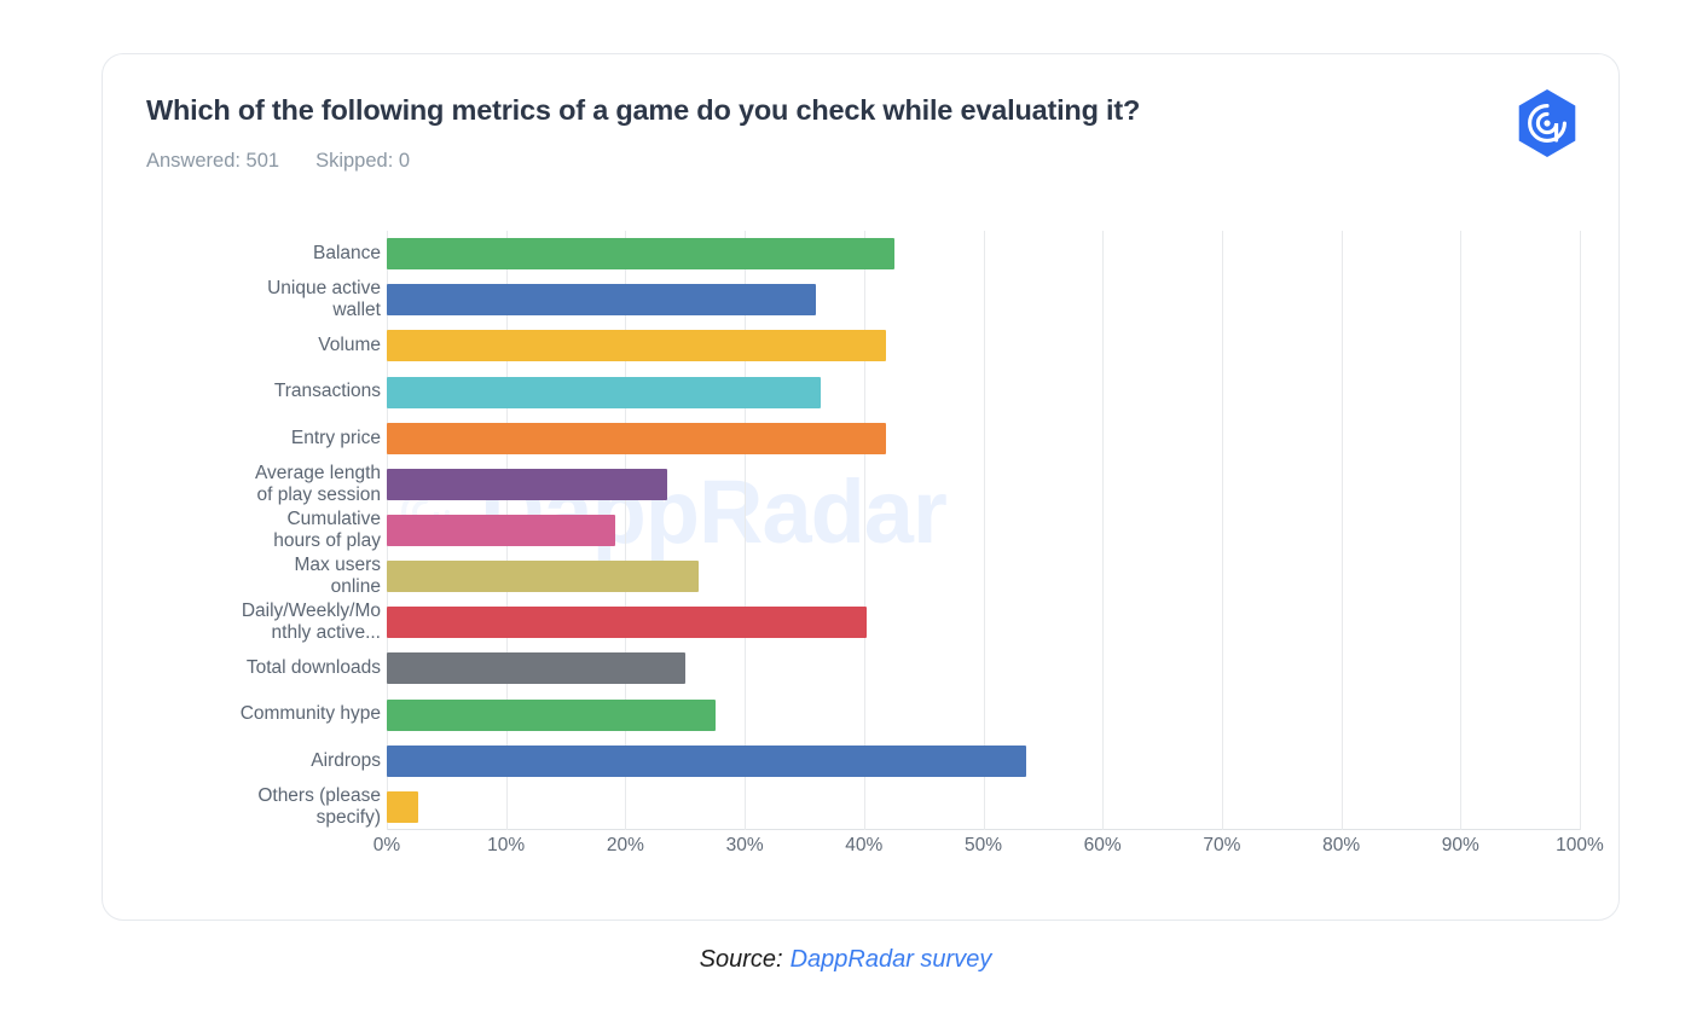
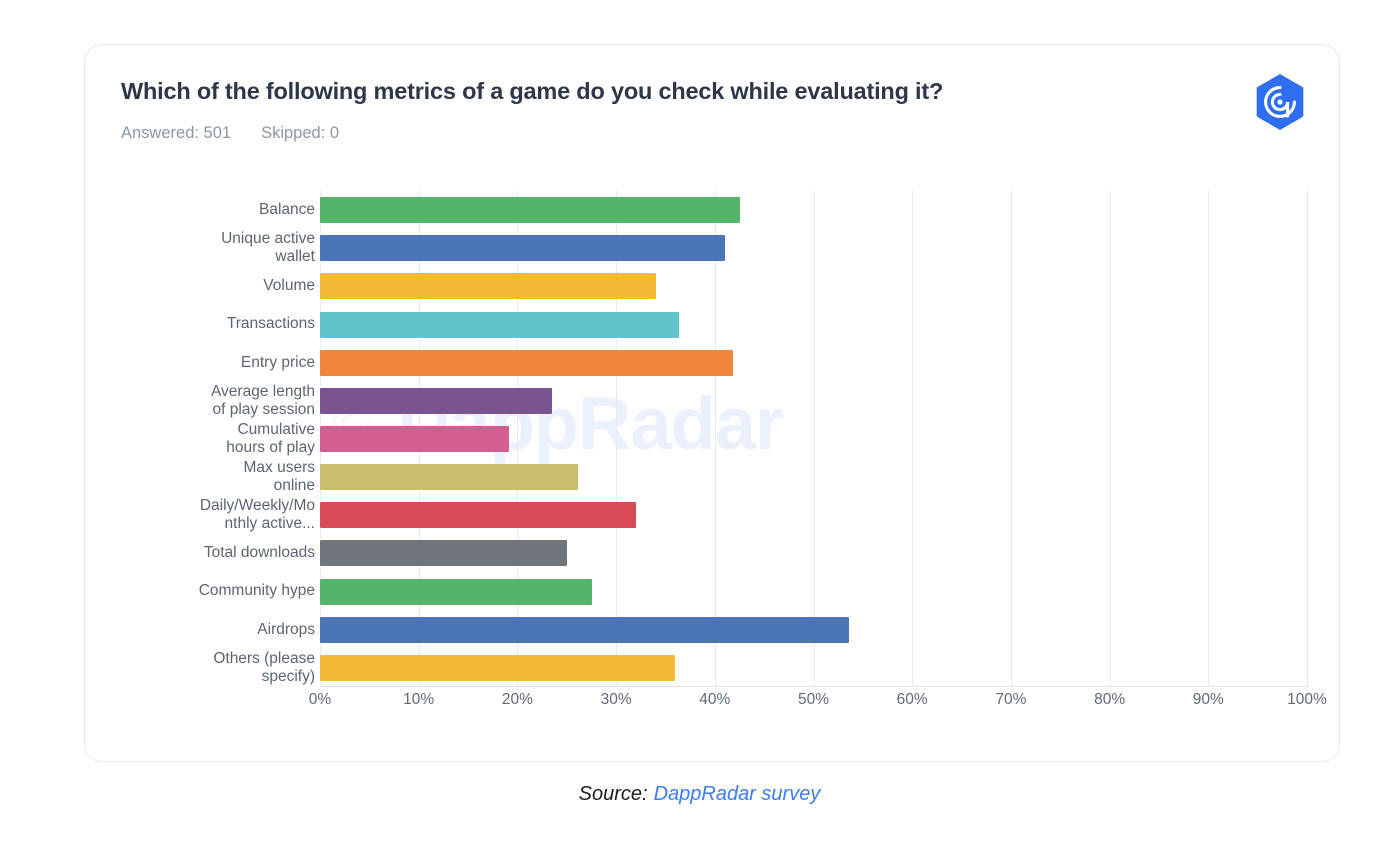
Unique active wallet: 36% -> 41%
Volume: 42% -> 34%
Daily/Weekly/Mo nthly active...: 40% -> 32%
Others (please specify): 3% -> 36%
